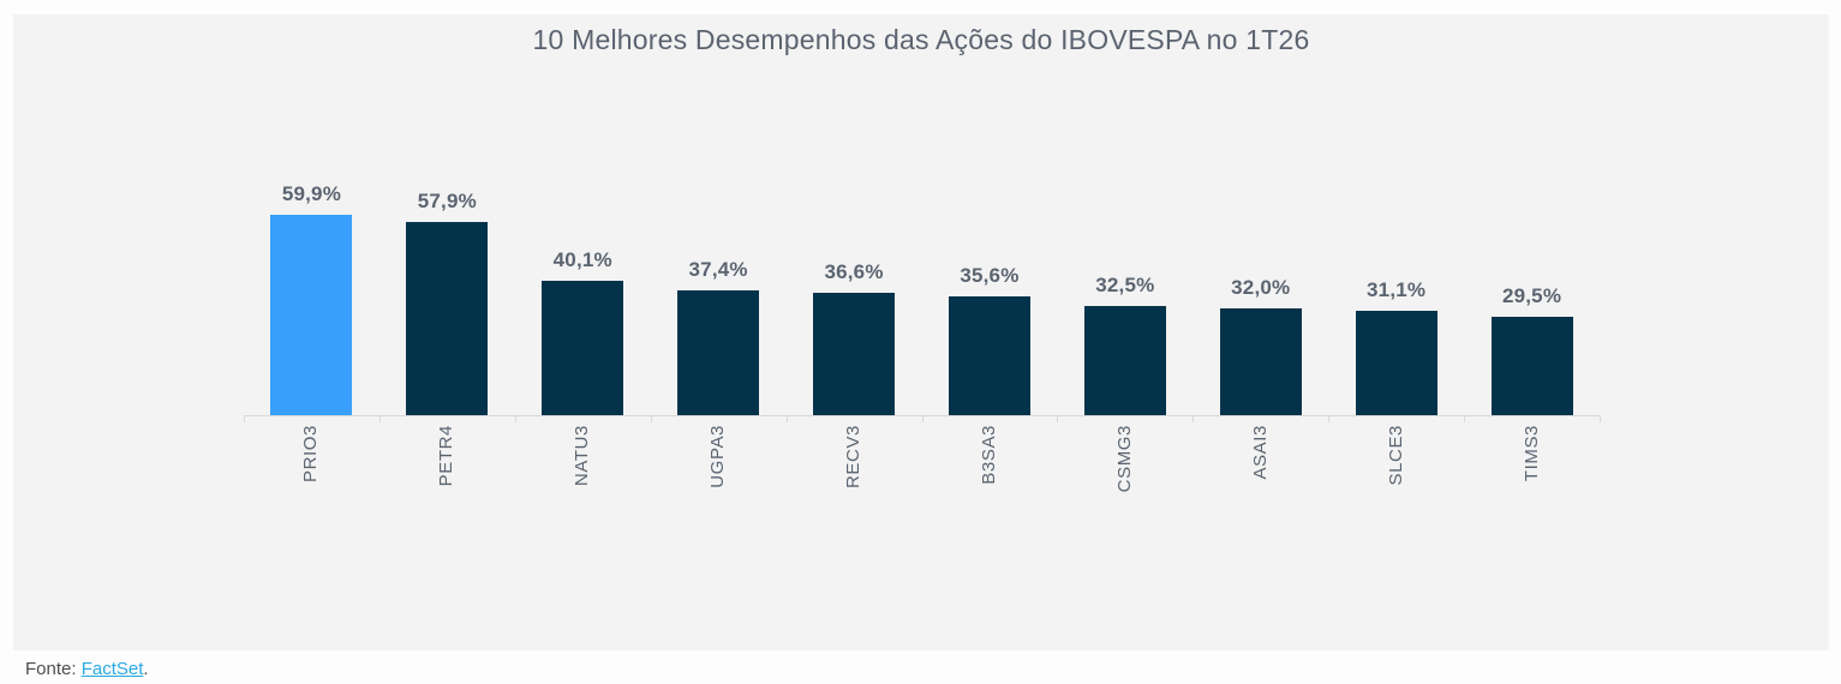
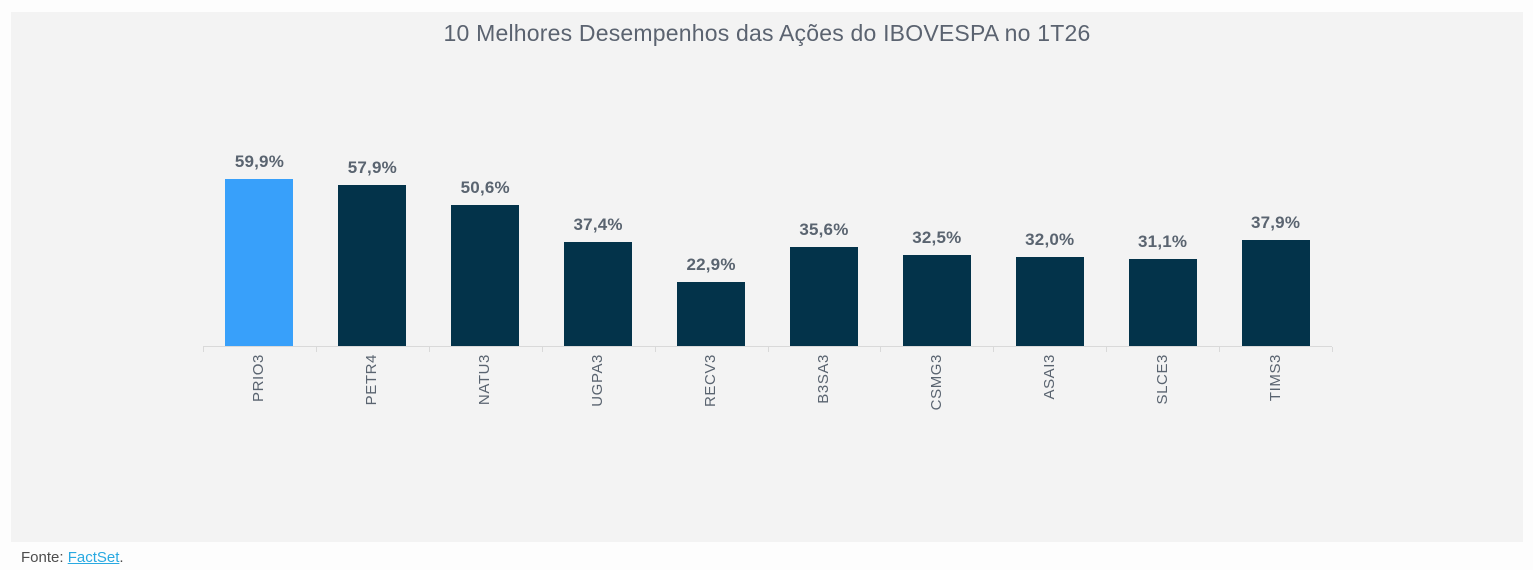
NATU3: 40,1% -> 50,6%
RECV3: 36,6% -> 22,9%
TIMS3: 29,5% -> 37,9%
